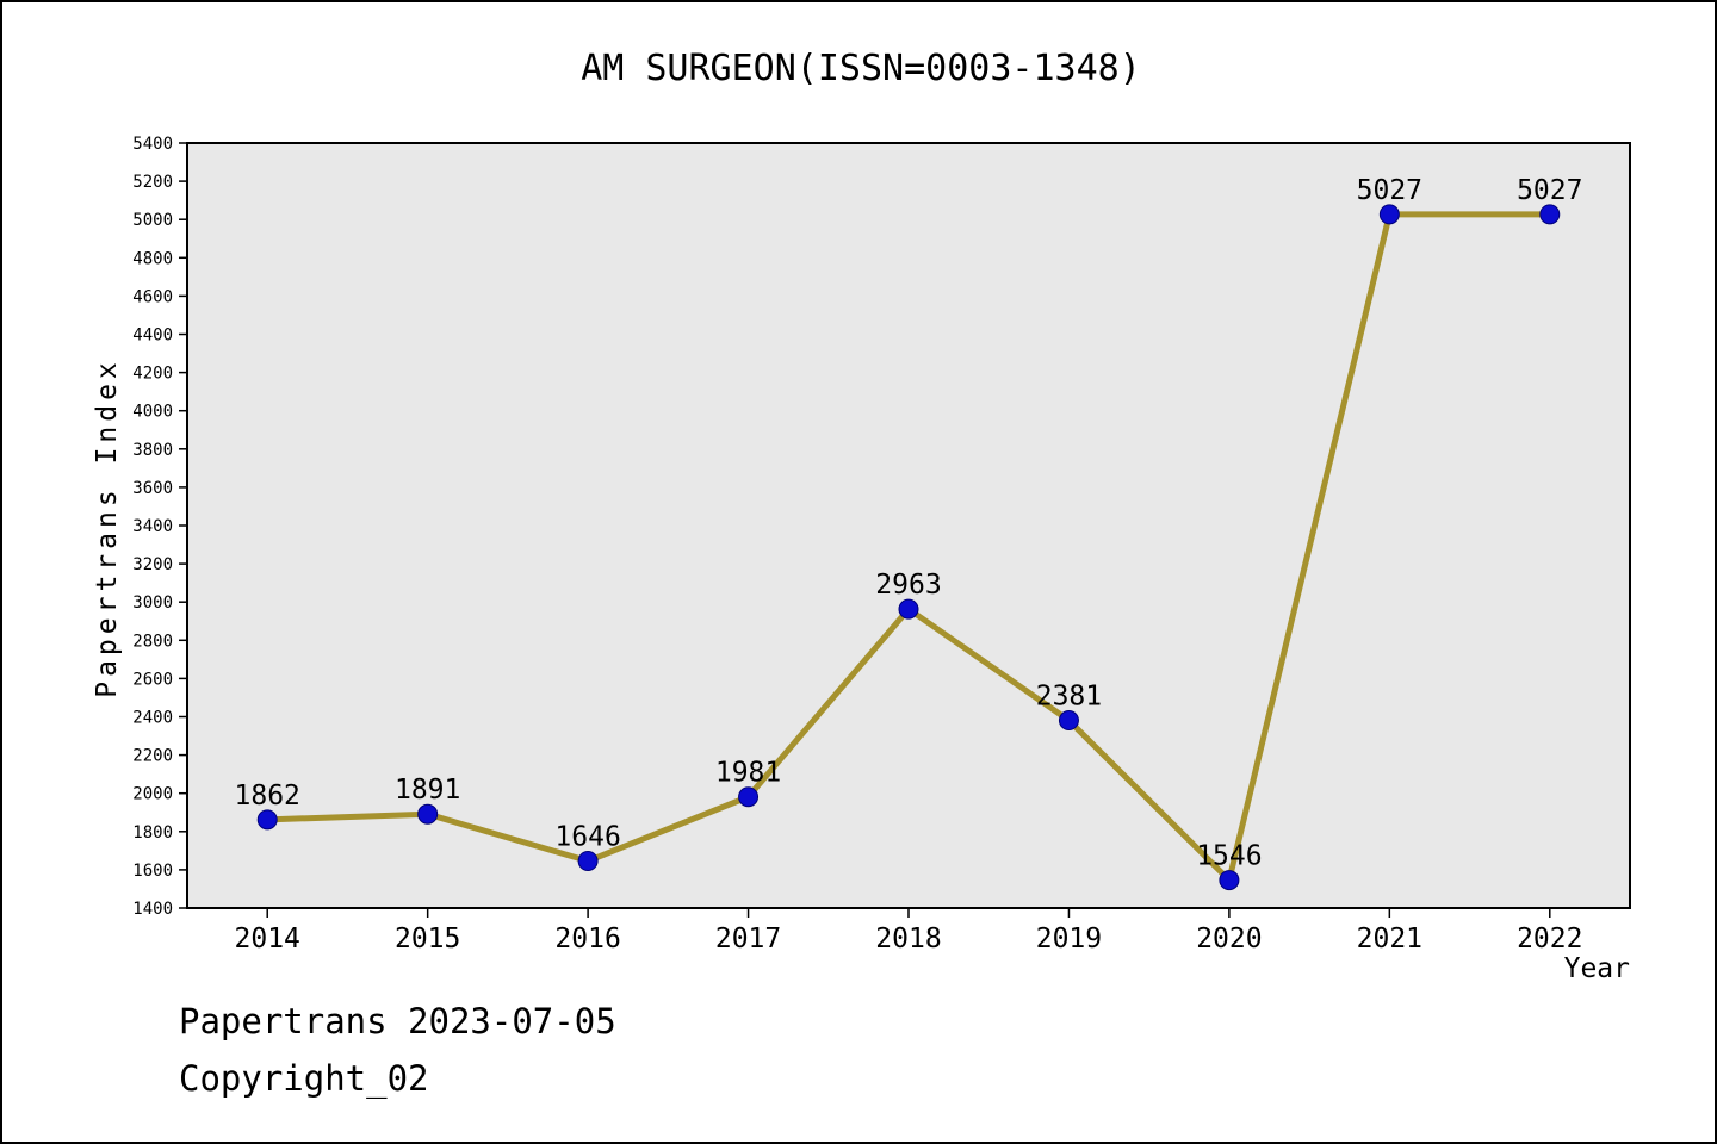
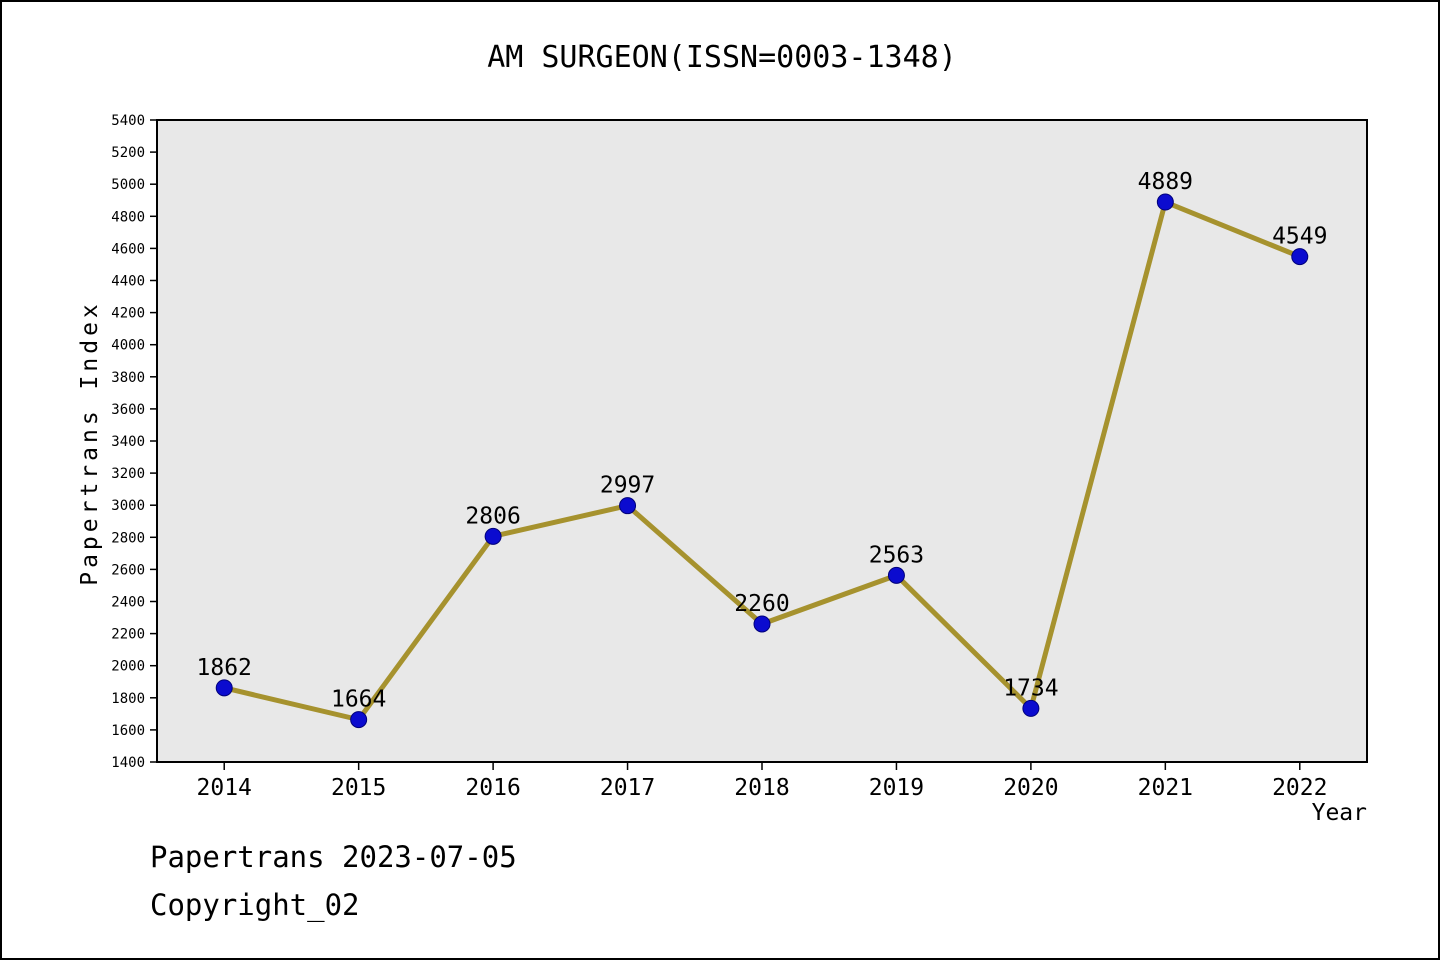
2015: 1891 -> 1664
2016: 1646 -> 2806
2017: 1981 -> 2997
2018: 2963 -> 2260
2019: 2381 -> 2563
2020: 1546 -> 1734
2021: 5027 -> 4889
2022: 5027 -> 4549
